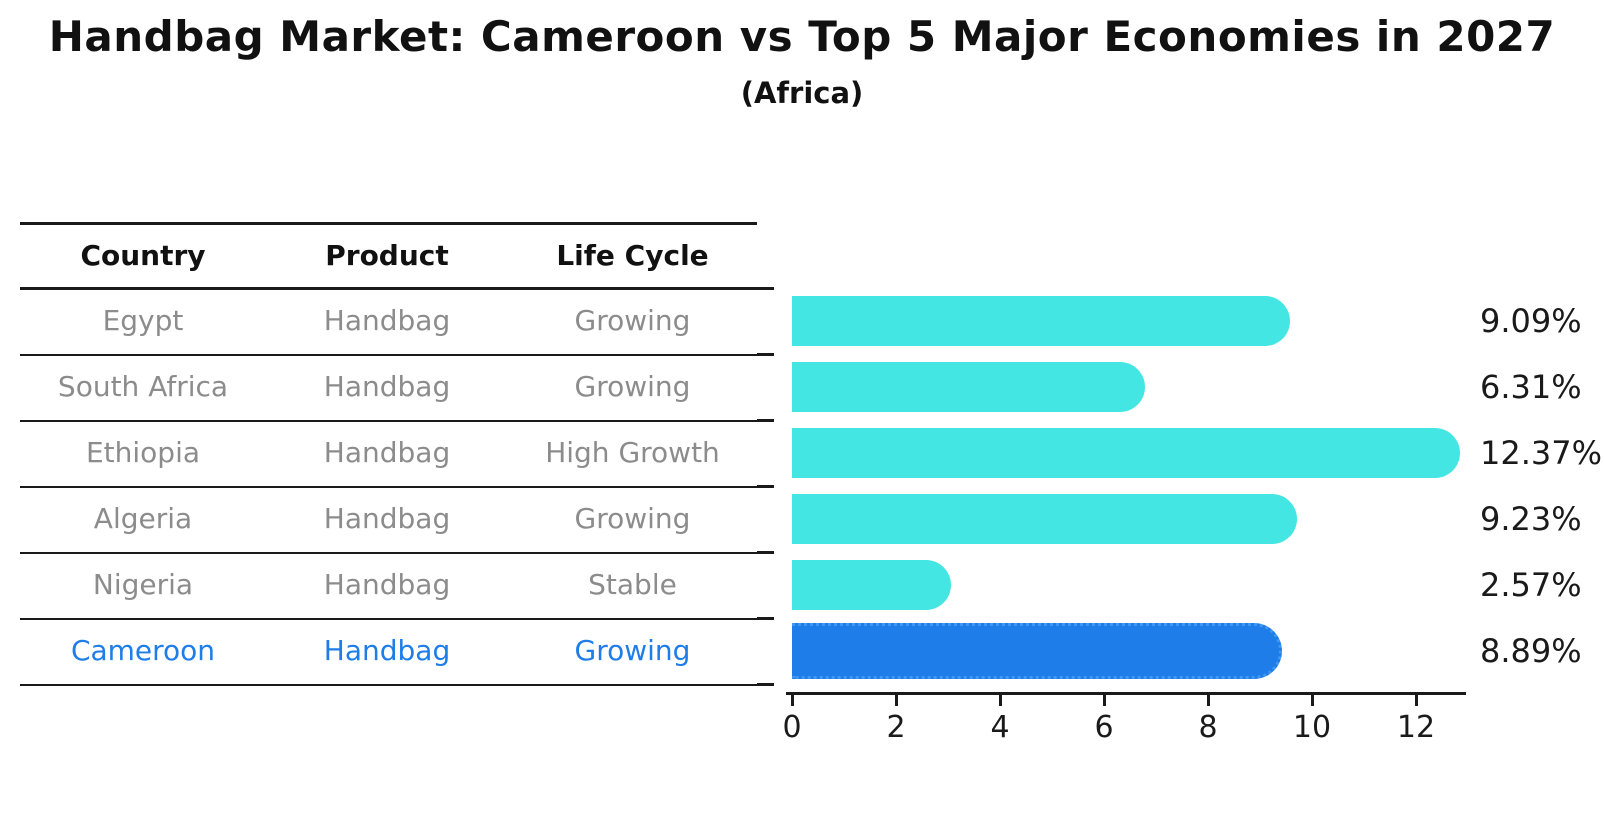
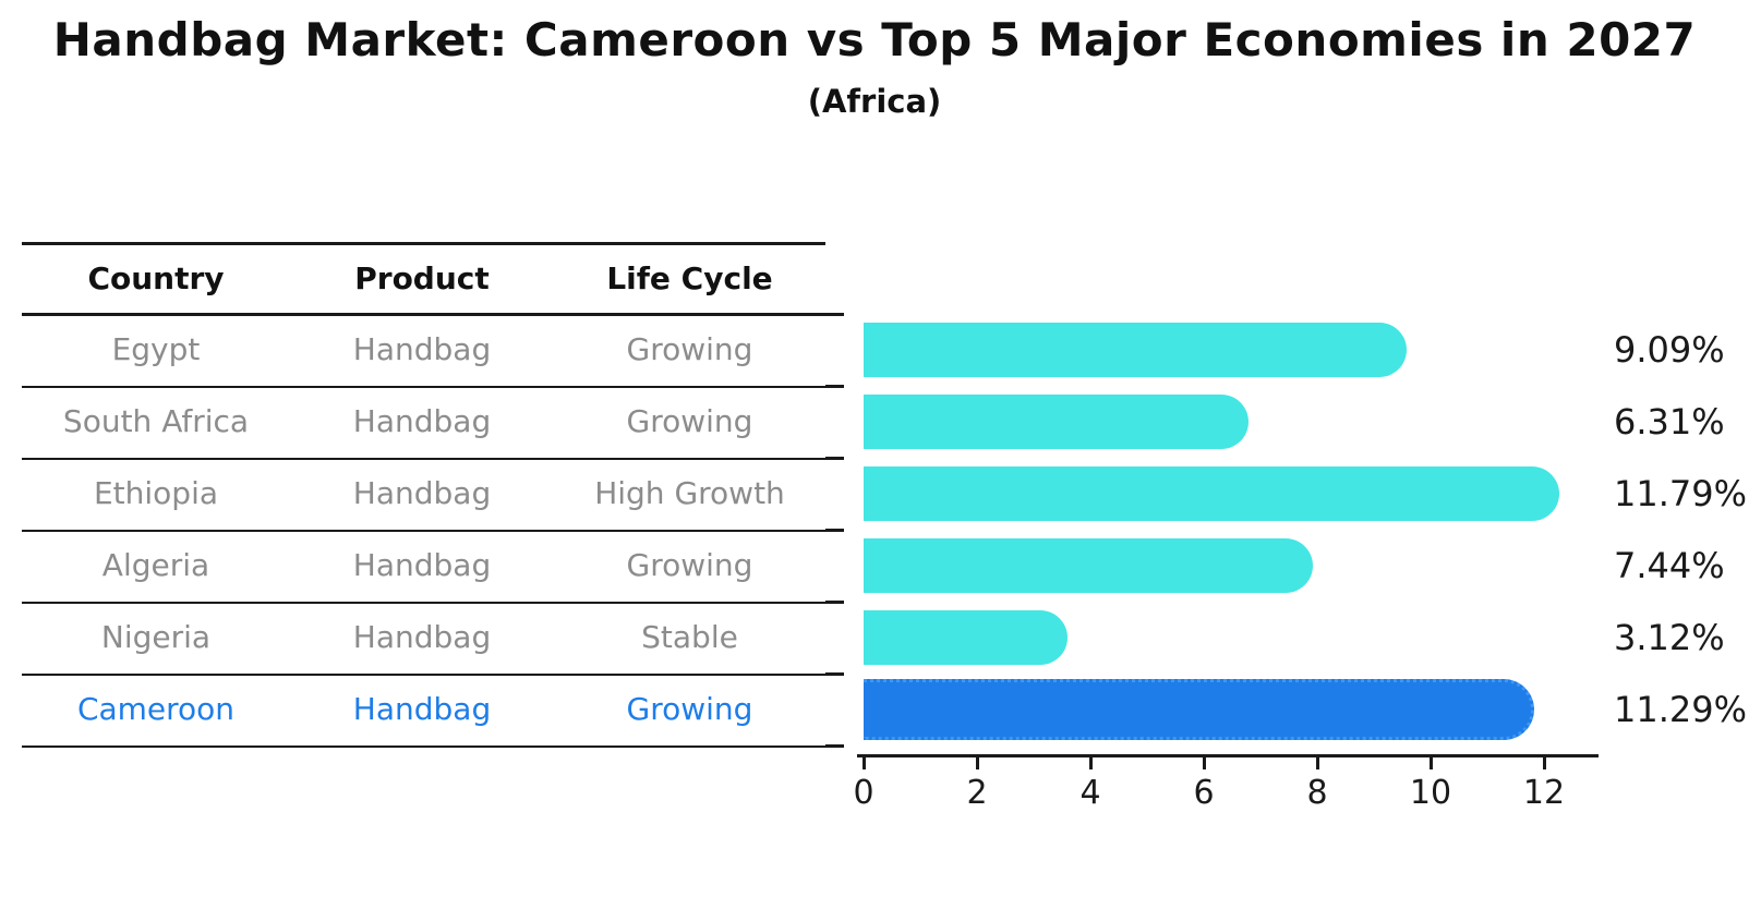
Ethiopia: 12.37% -> 11.79%
Algeria: 9.23% -> 7.44%
Nigeria: 2.57% -> 3.12%
Cameroon: 8.89% -> 11.29%
